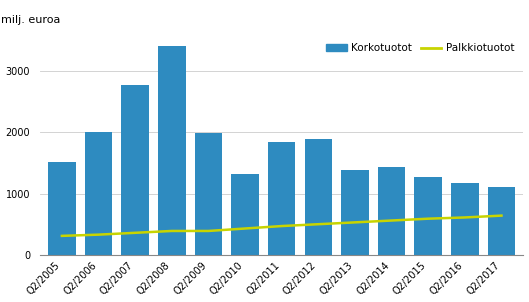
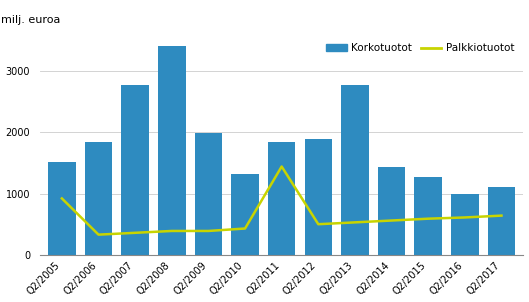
Palkkiotuotot/Q2/2005: 310 -> 920
Korkotuotot/Q2/2006: 2000 -> 1840
Palkkiotuotot/Q2/2011: 470 -> 1440
Korkotuotot/Q2/2013: 1390 -> 2760
Korkotuotot/Q2/2016: 1170 -> 1000
